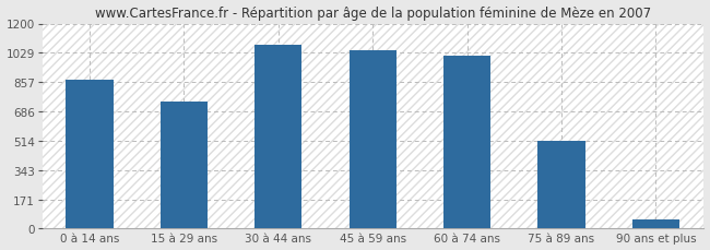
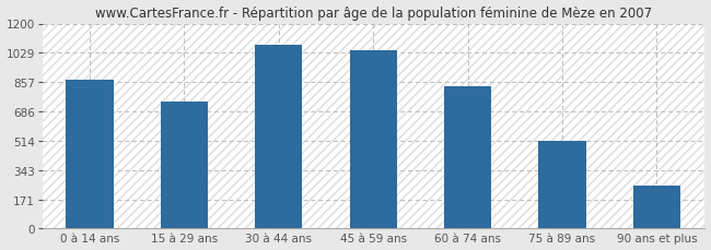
60 à 74 ans: 1010 -> 830
90 ans et plus: 60 -> 250
